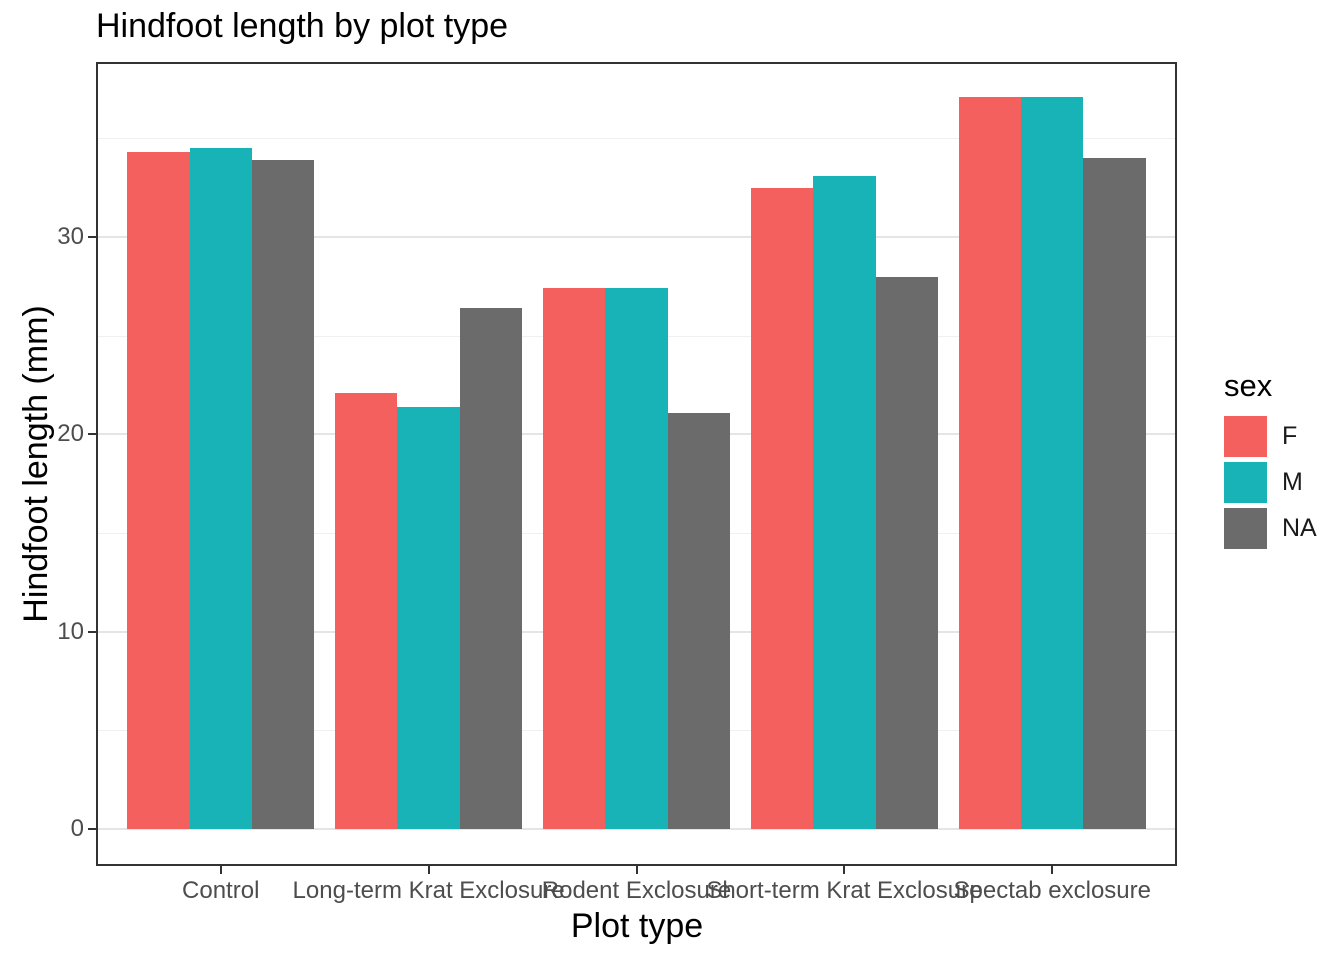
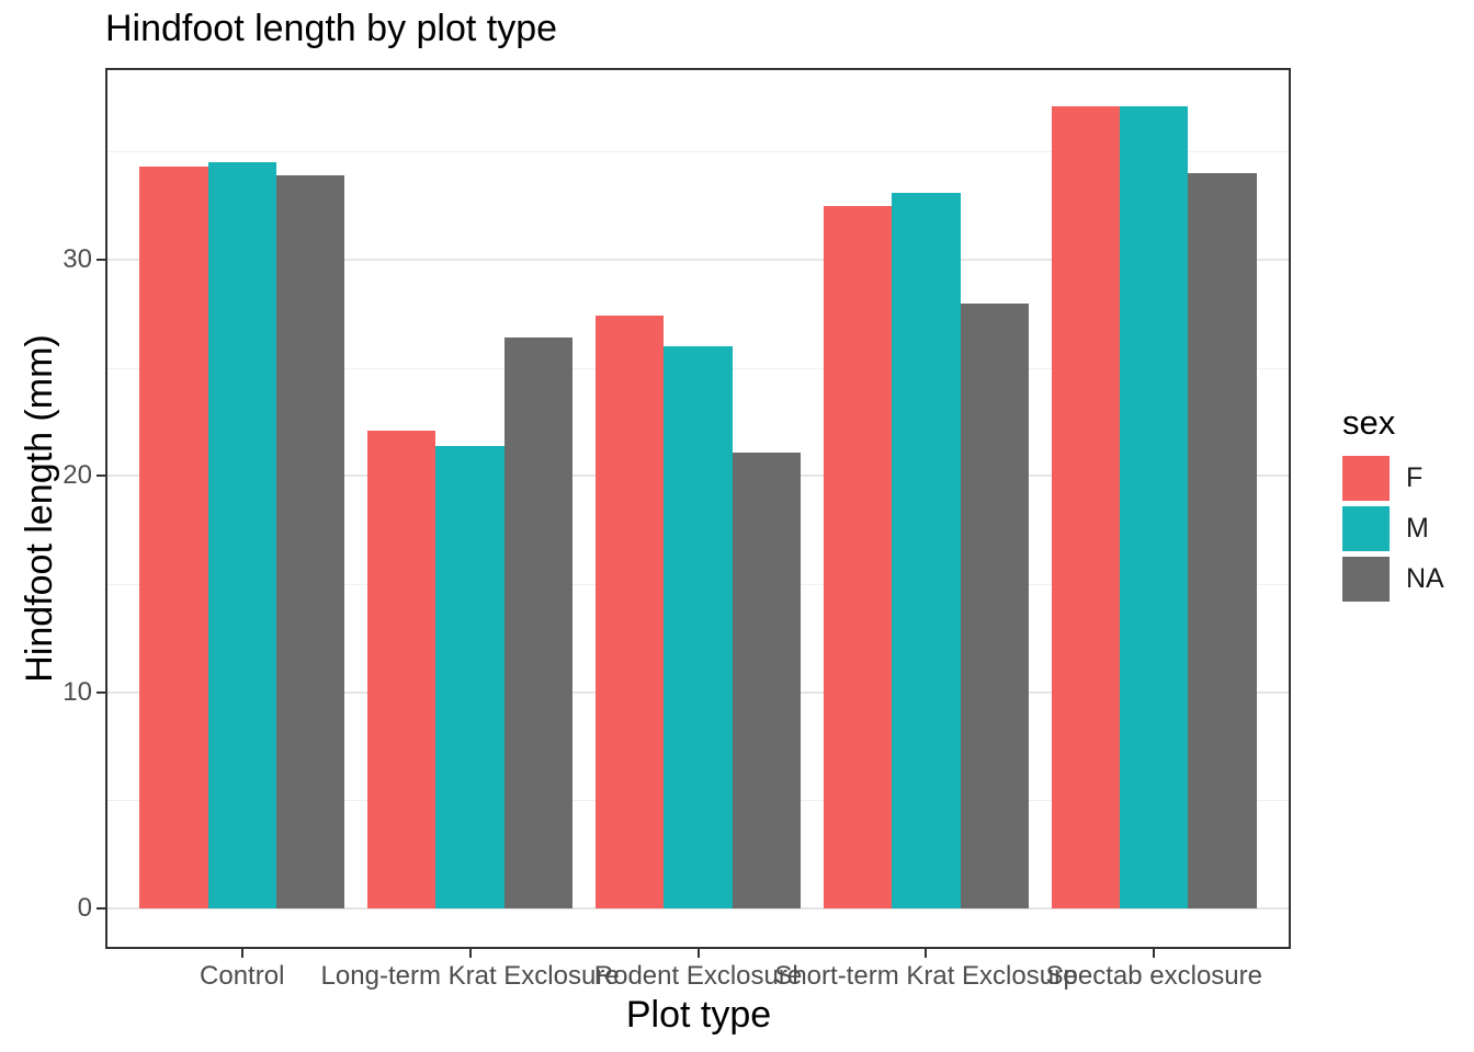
M/Rodent Exclosure: 27.4 -> 26.0
